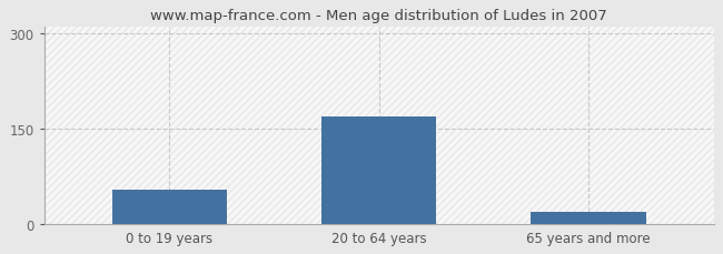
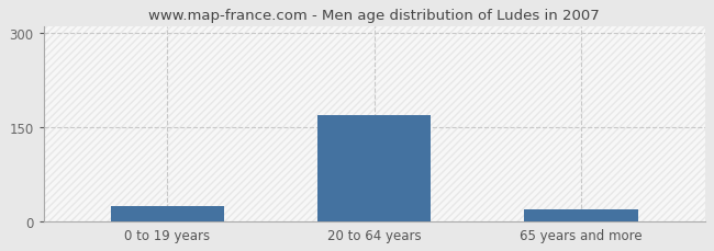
0 to 19 years: 54 -> 25
